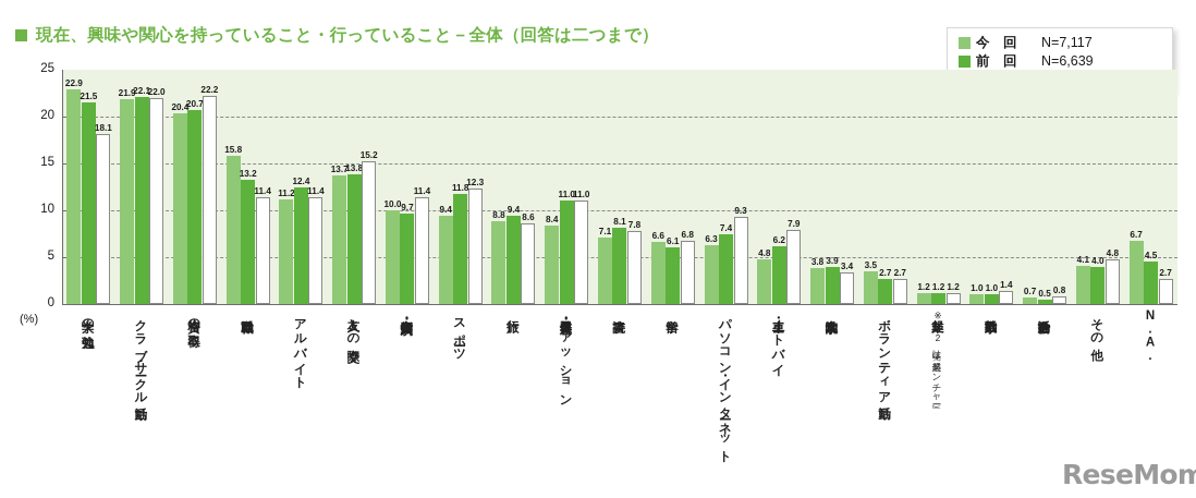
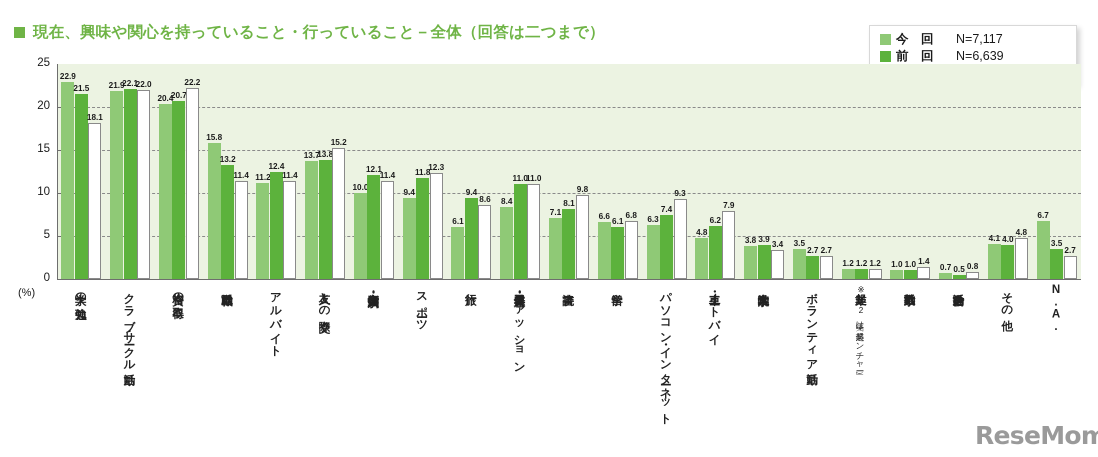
前 回/音楽・美術・演劇: 9.7 -> 12.1
今 回/旅行: 8.8 -> 6.1
前々回/読書: 7.8 -> 9.8
前 回/N.A.: 4.5 -> 3.5
